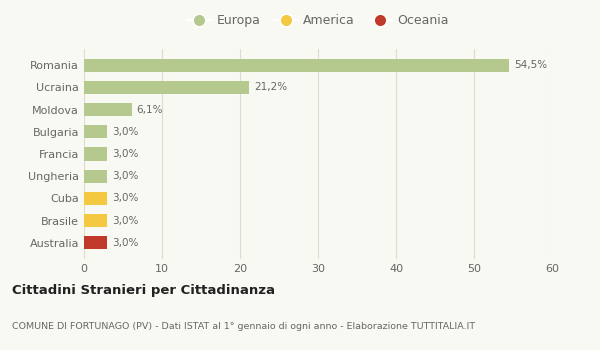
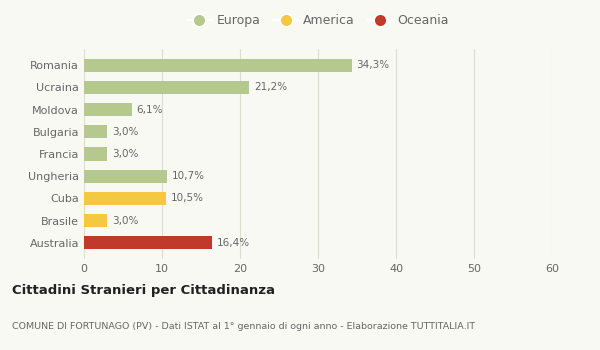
Romania: 54,5% -> 34,3%
Ungheria: 3,0% -> 10,7%
Cuba: 3,0% -> 10,5%
Australia: 3,0% -> 16,4%
